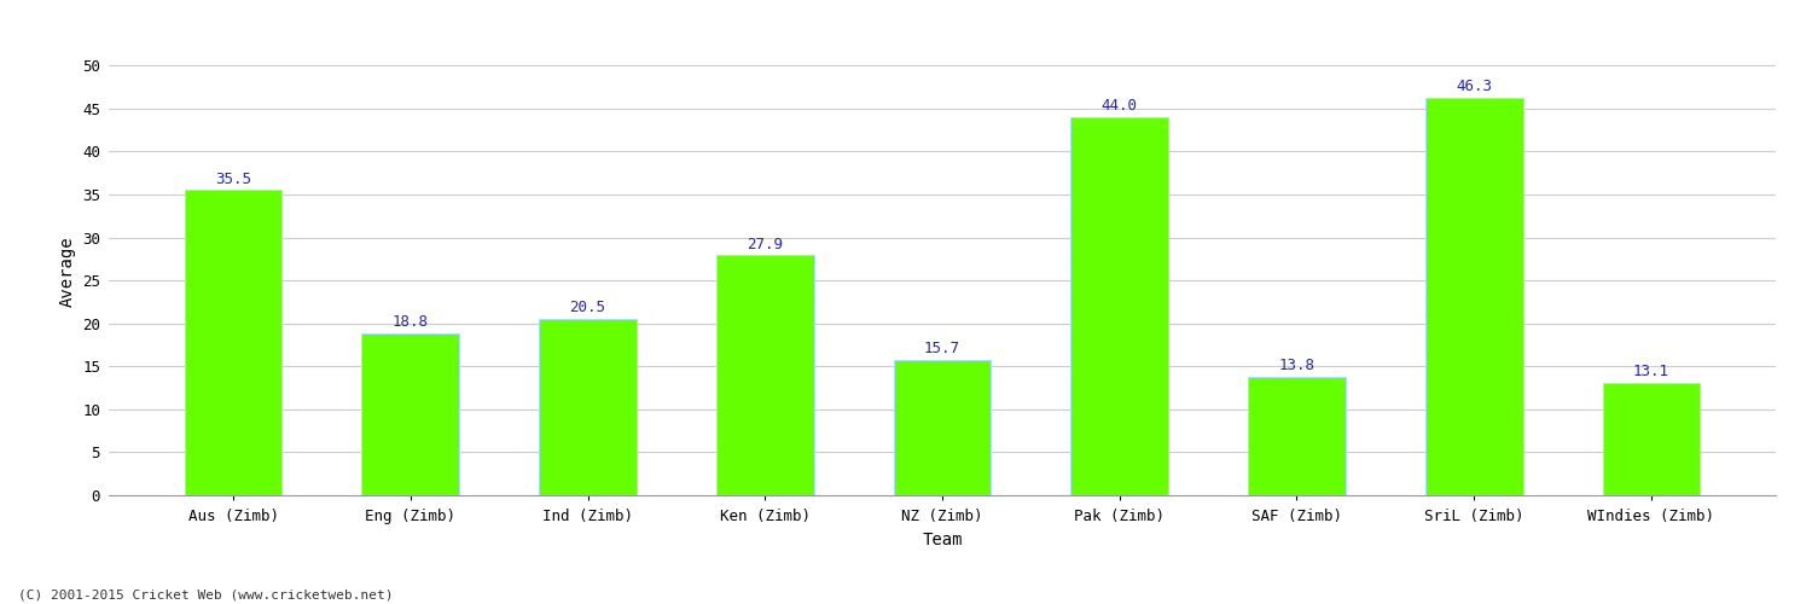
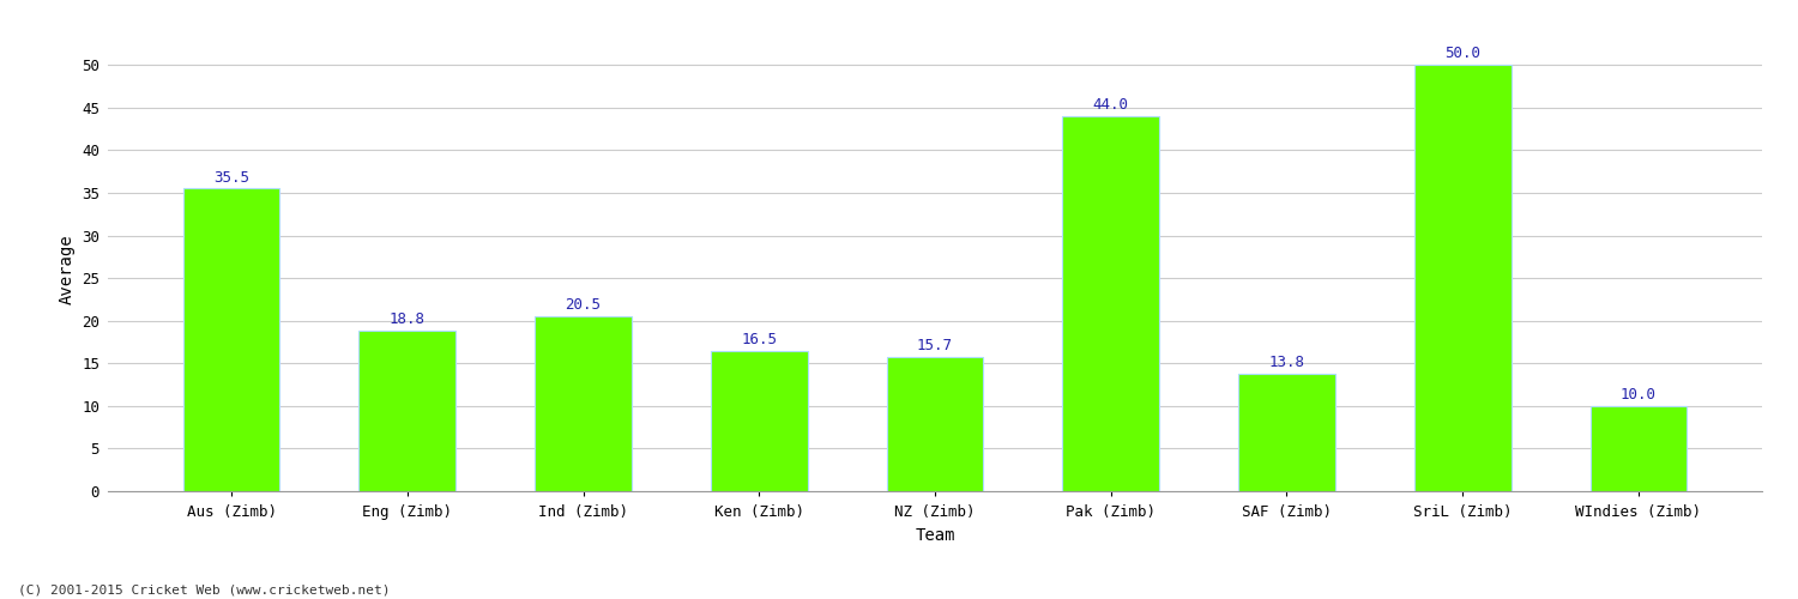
Ken (Zimb): 27.9 -> 16.5
SriL (Zimb): 46.3 -> 50.0
WIndies (Zimb): 13.1 -> 10.0
